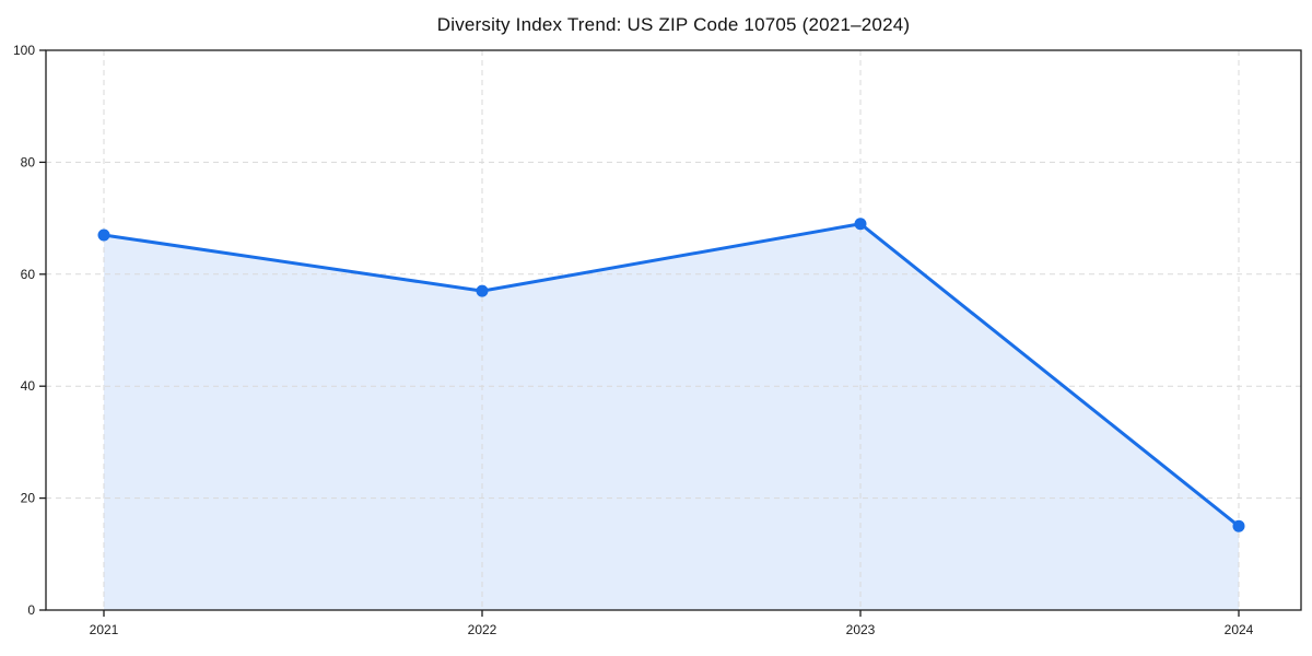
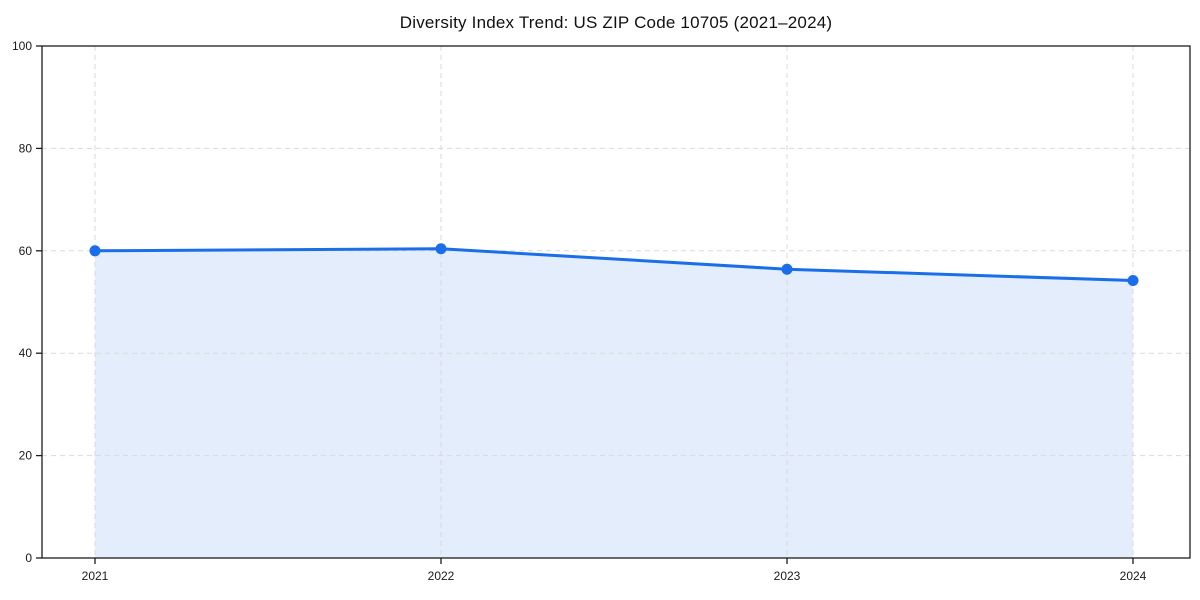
2021: 67 -> 60
2022: 57 -> 60
2023: 69 -> 56
2024: 15 -> 54
